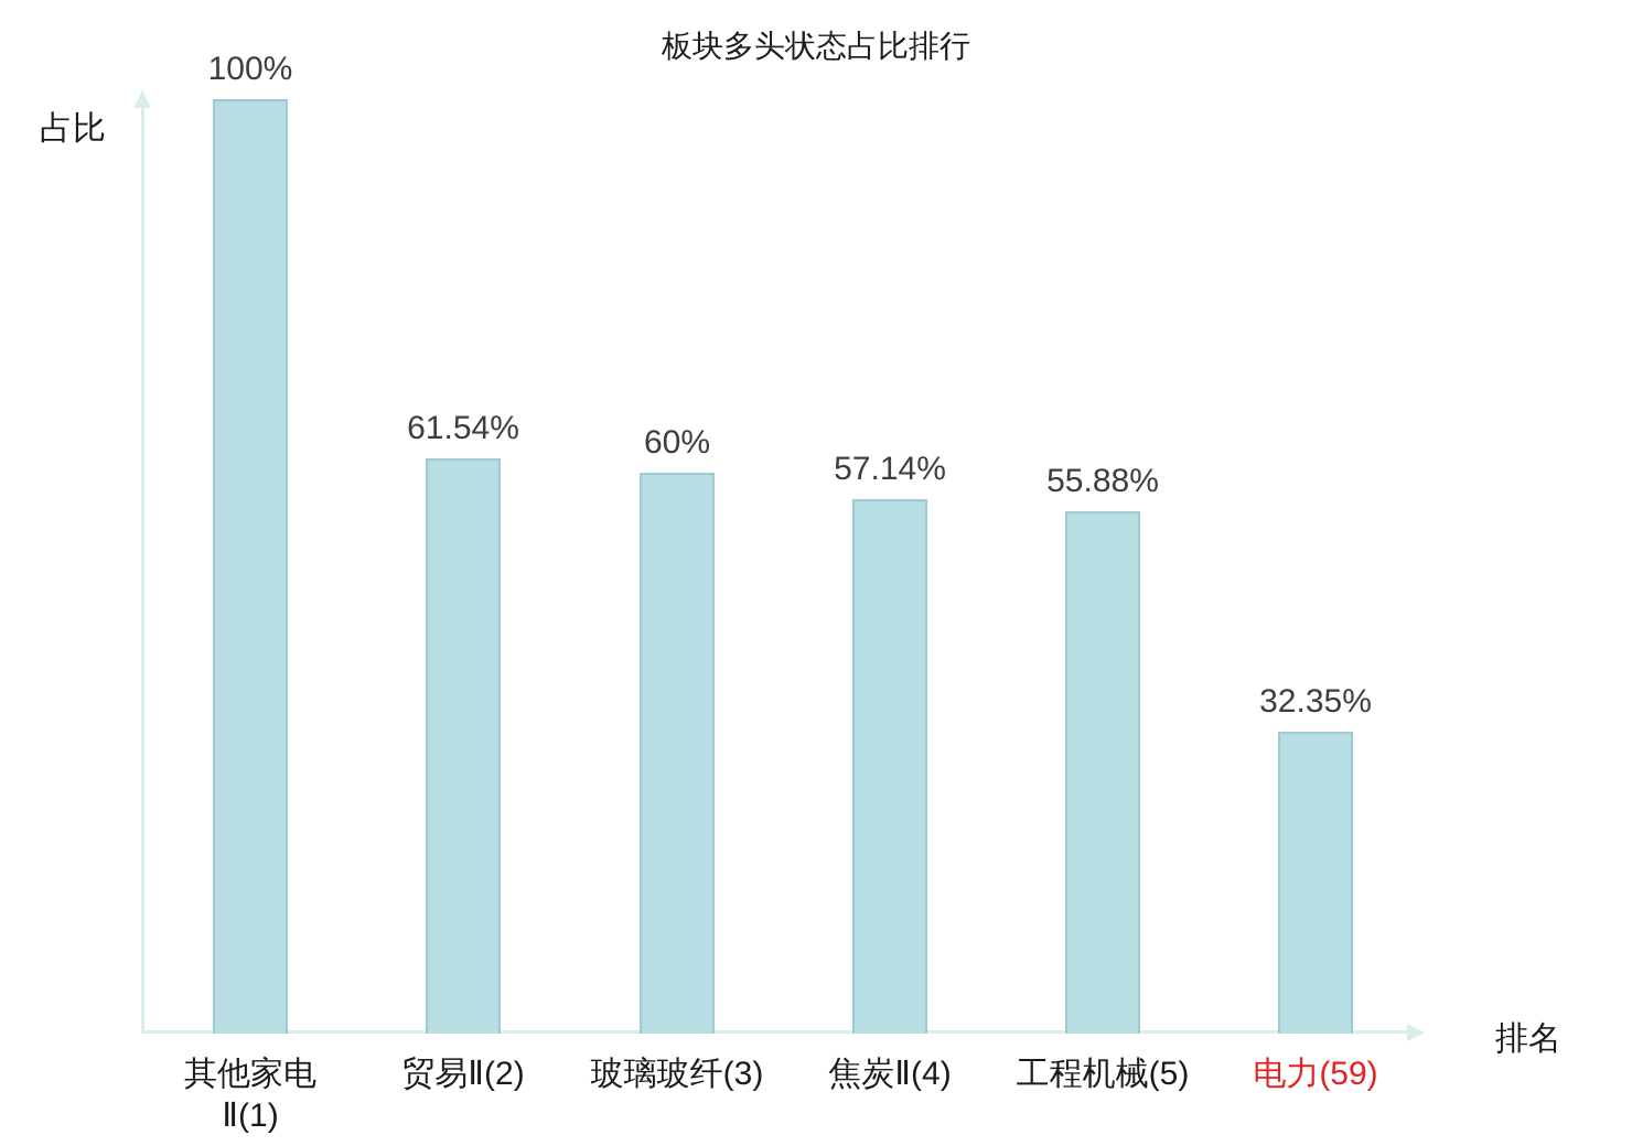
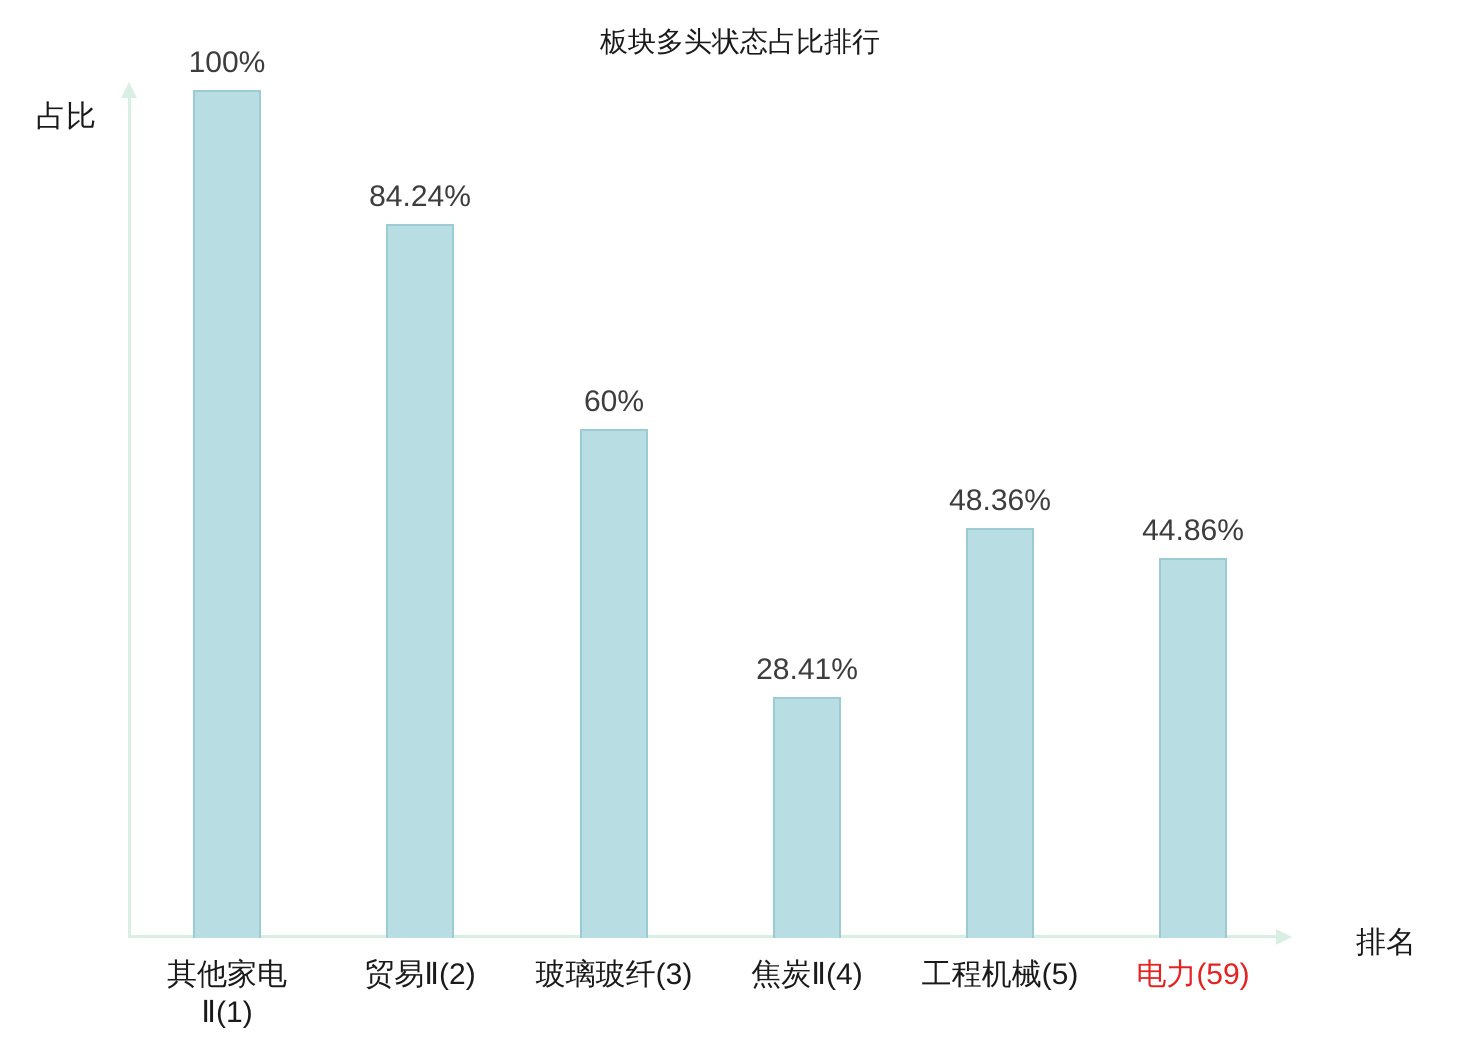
贸易Ⅱ(2): 61.54% -> 84.24%
焦炭Ⅱ(4): 57.14% -> 28.41%
工程机械(5): 55.88% -> 48.36%
电力(59): 32.35% -> 44.86%
